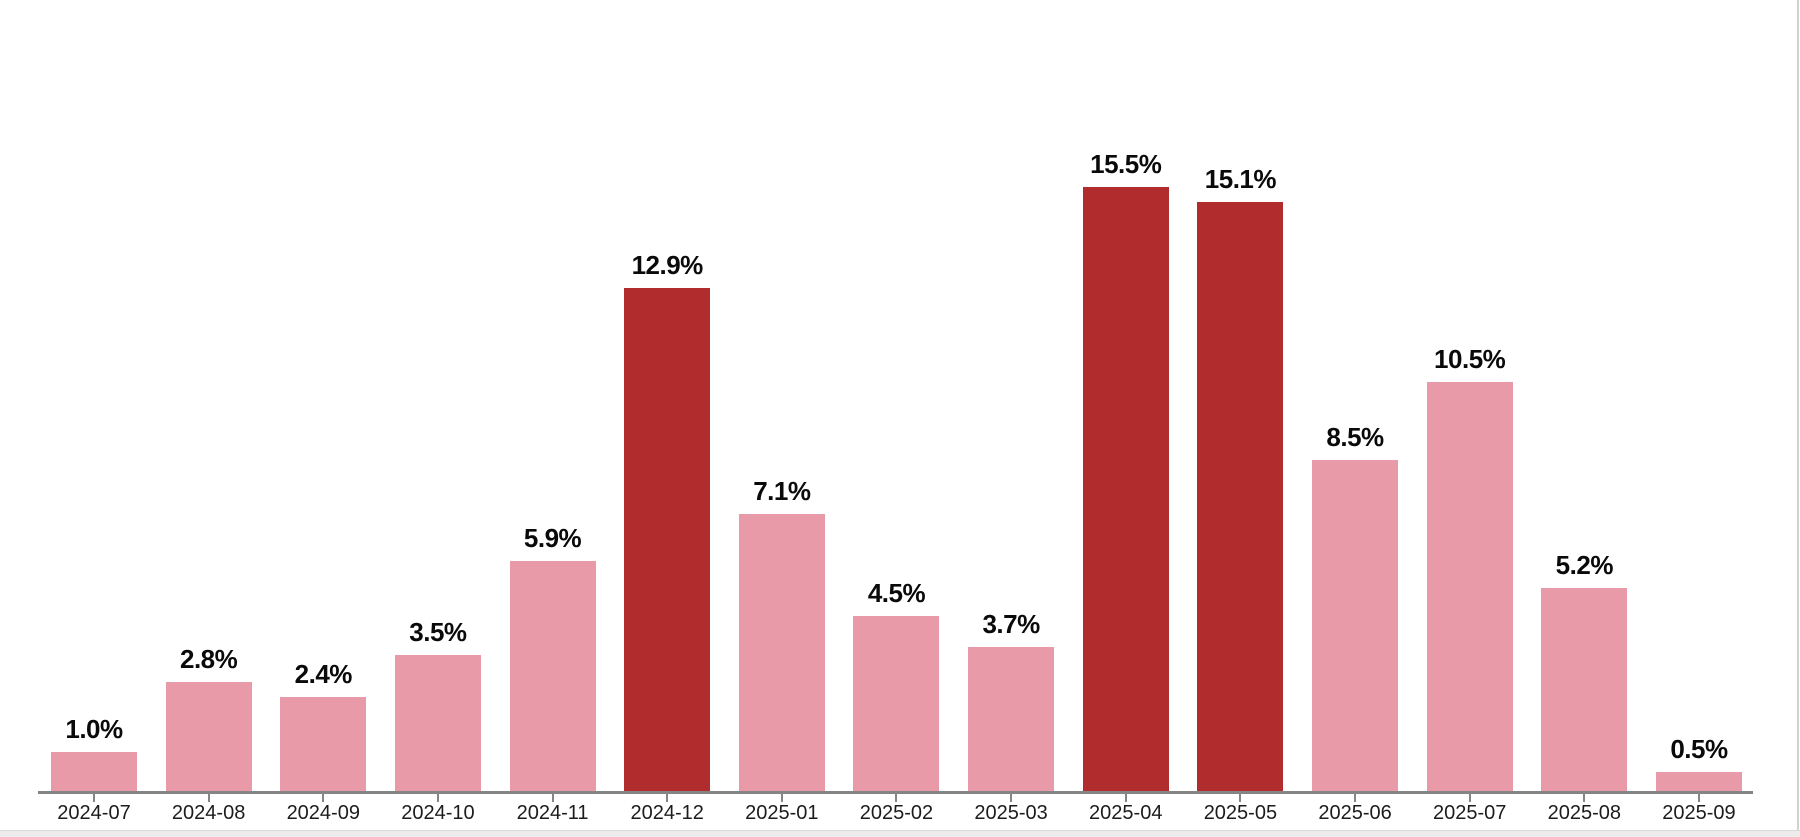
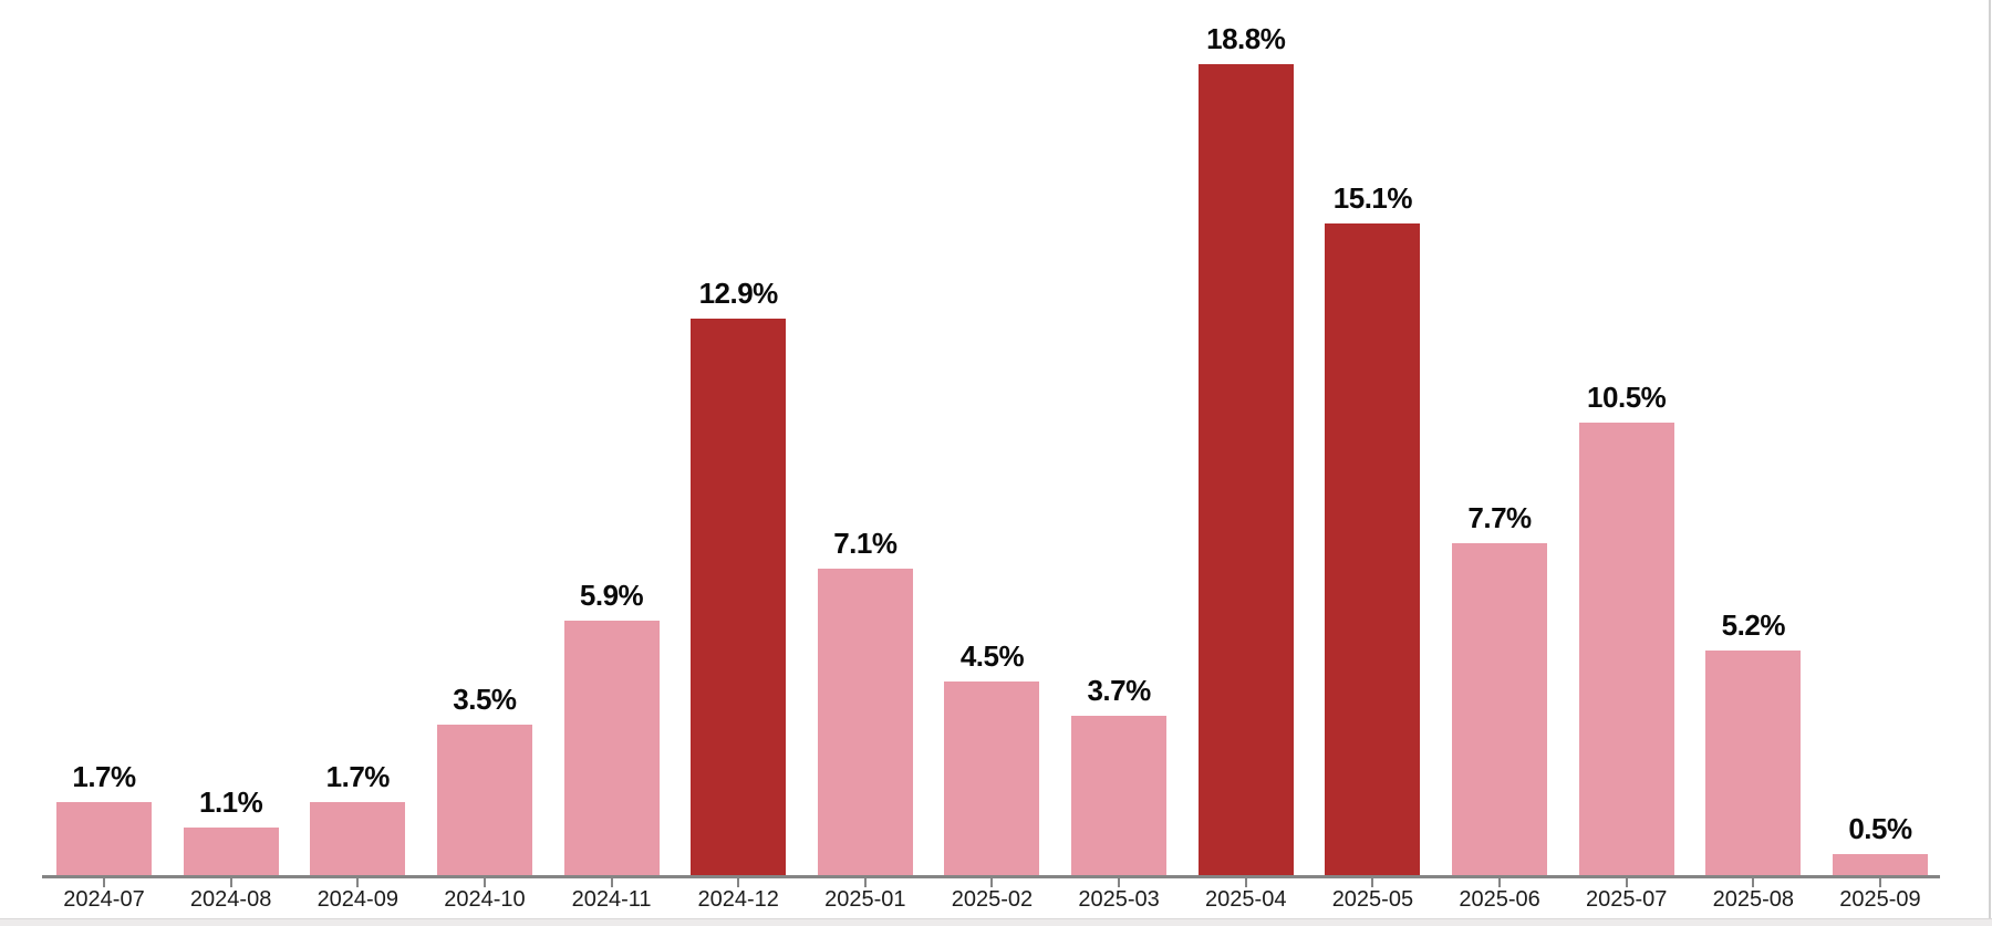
2024-07: 1.0% -> 1.7%
2024-08: 2.8% -> 1.1%
2024-09: 2.4% -> 1.7%
2025-04: 15.5% -> 18.8%
2025-06: 8.5% -> 7.7%
